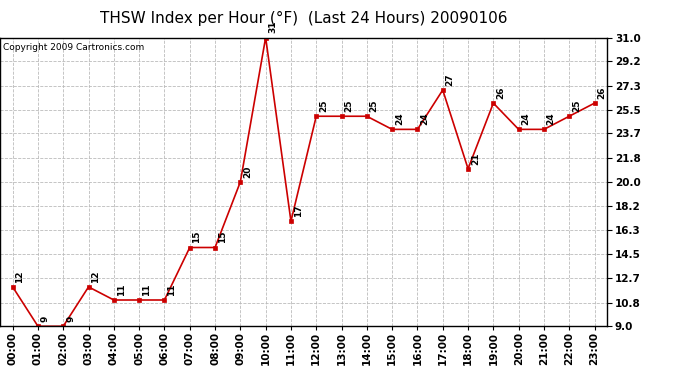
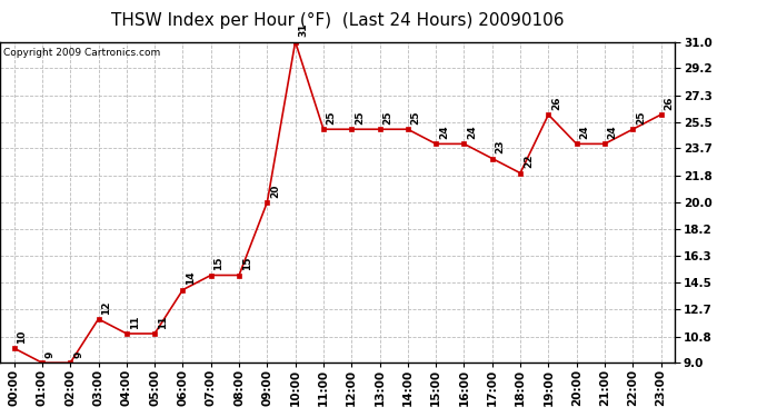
00:00: 12 -> 10
06:00: 11 -> 14
11:00: 17 -> 25
17:00: 27 -> 23
18:00: 21 -> 22
